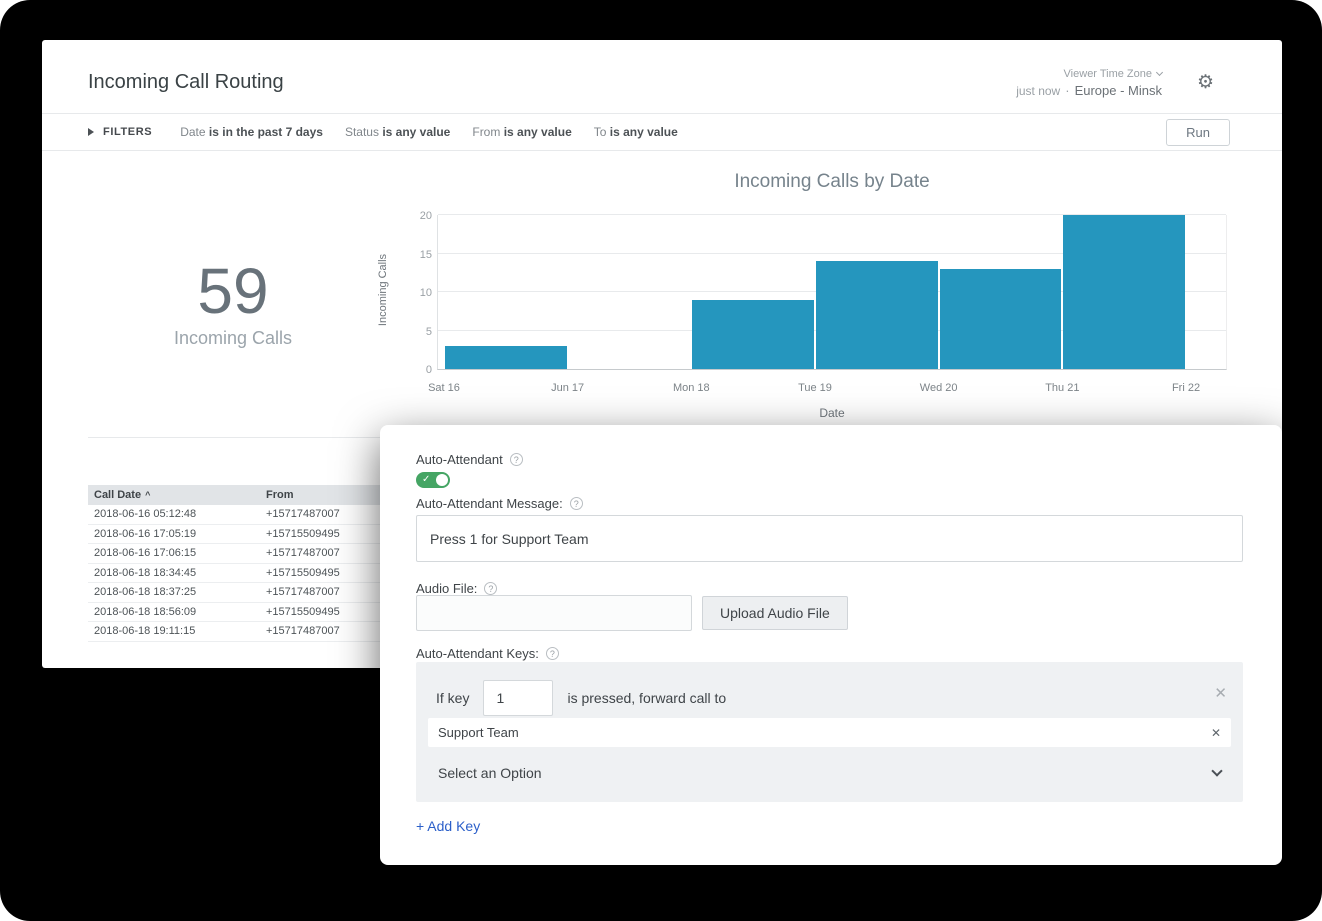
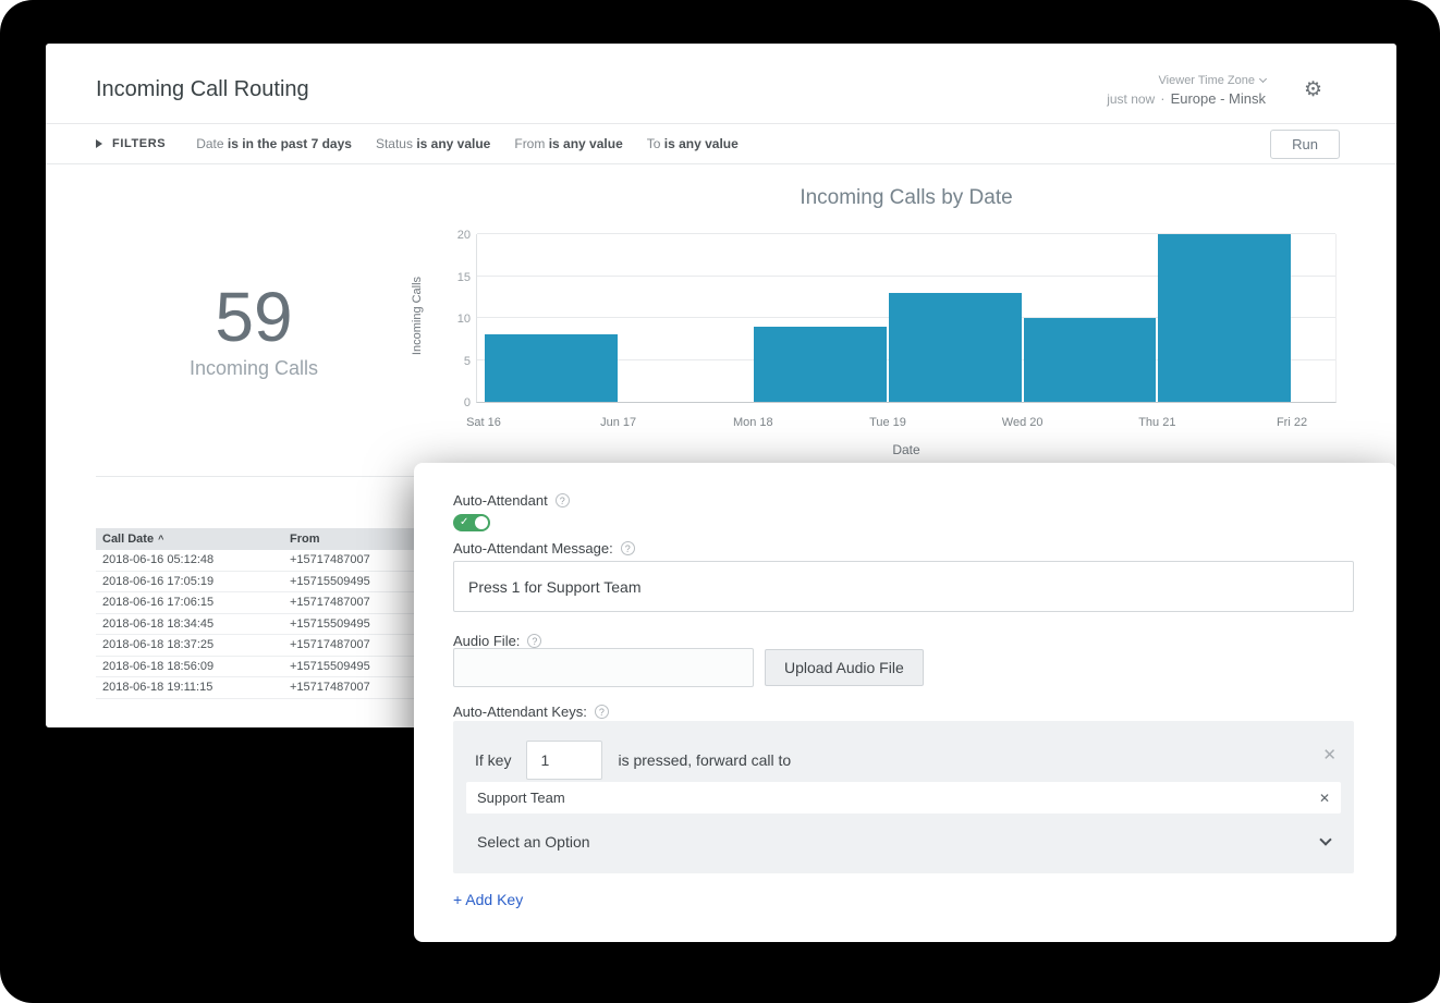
Sat 16: 3 -> 8
Tue 19: 14 -> 13
Wed 20: 13 -> 10
